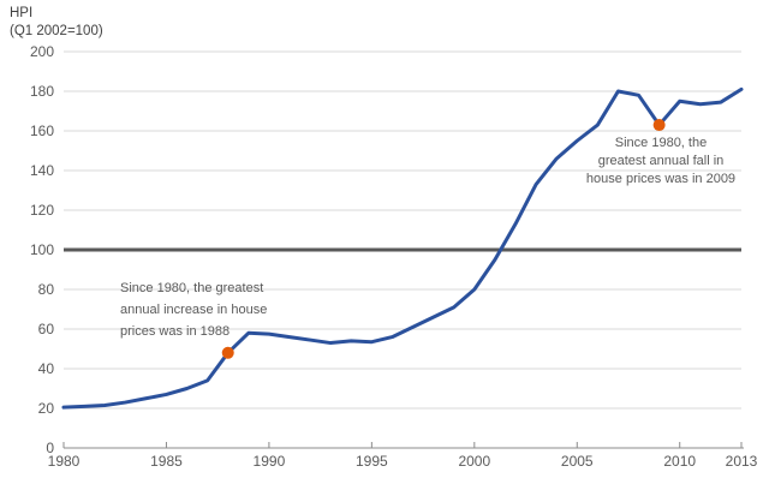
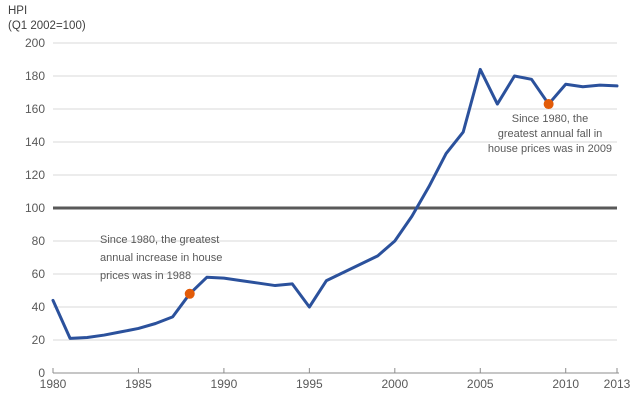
1980: 20 -> 44
1995: 54 -> 40
2005: 155 -> 184
2013: 181 -> 174
